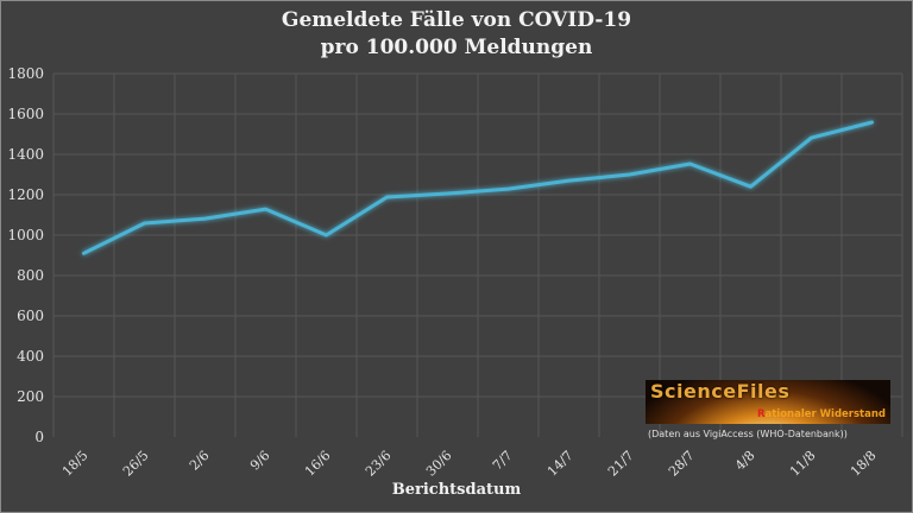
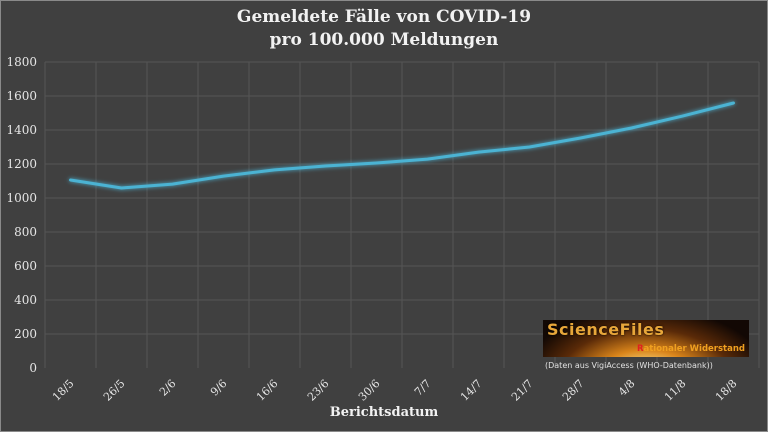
18/5: 910 -> 1110
16/6: 1000 -> 1160
4/8: 1240 -> 1410
